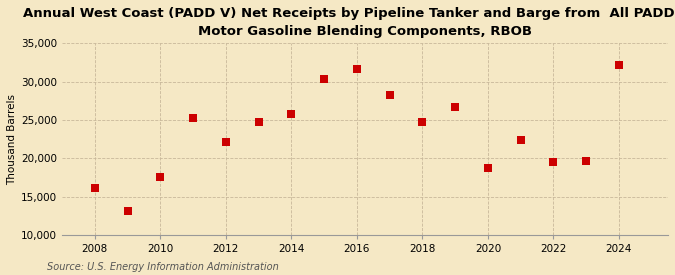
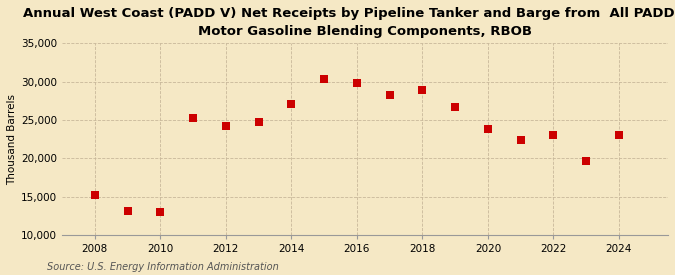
2008: 16,200 -> 15,200
2010: 17,600 -> 13,000
2012: 22,200 -> 24,200
2014: 25,800 -> 27,100
2016: 31,600 -> 29,800
2018: 24,800 -> 28,900
2020: 18,800 -> 23,800
2022: 19,600 -> 23,000
2024: 32,200 -> 23,000
